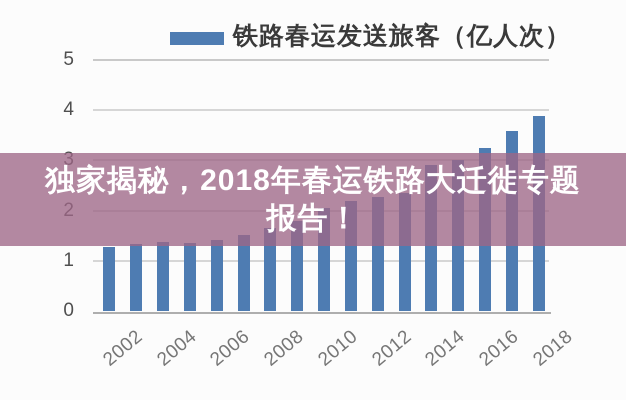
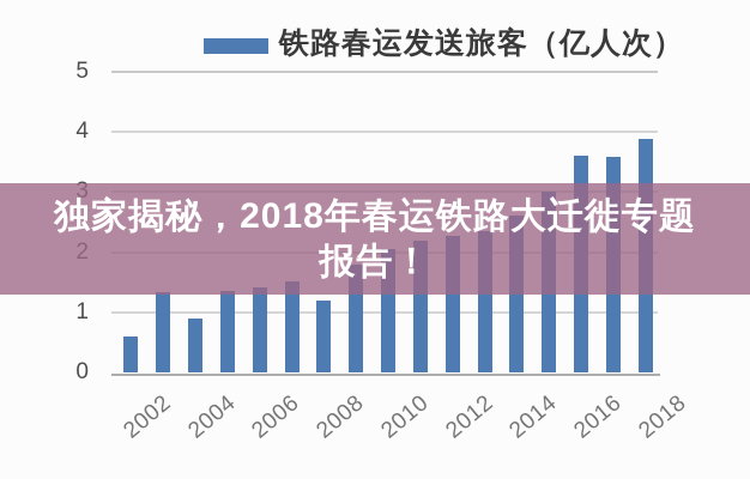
2002: 1.3 -> 0.6
2004: 1.4 -> 0.9
2008: 1.6 -> 1.2
2014: 2.9 -> 2.6
2016: 3.2 -> 3.6
